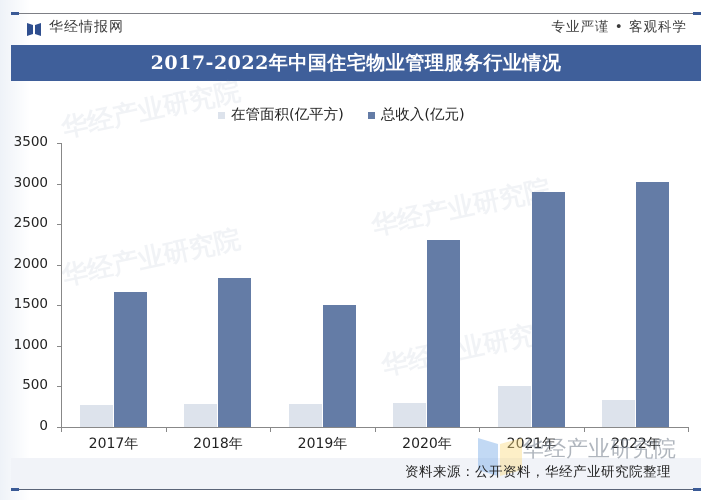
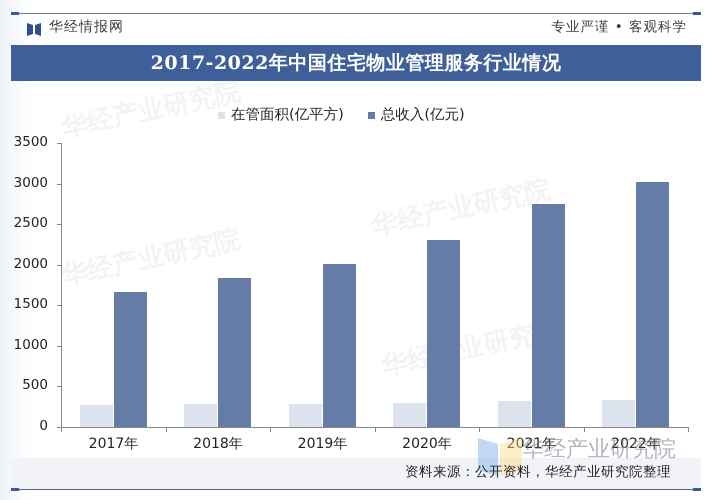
总收入(亿元)/2019年: 1500 -> 2000
在管面积(亿平方)/2021年: 500 -> 300
总收入(亿元)/2021年: 2900 -> 2800
